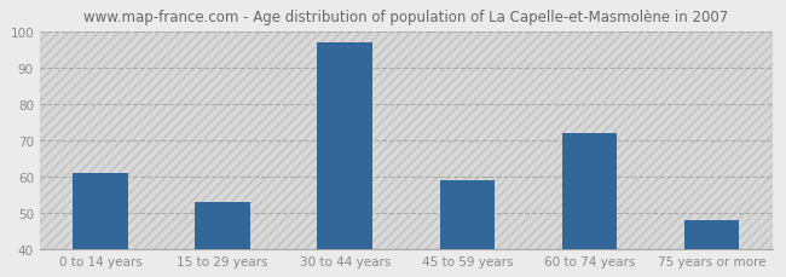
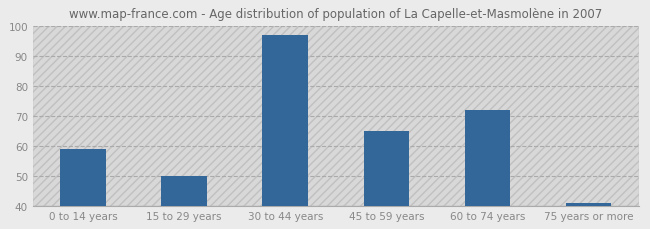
0 to 14 years: 61 -> 59
15 to 29 years: 53 -> 50
45 to 59 years: 59 -> 65
75 years or more: 48 -> 41
